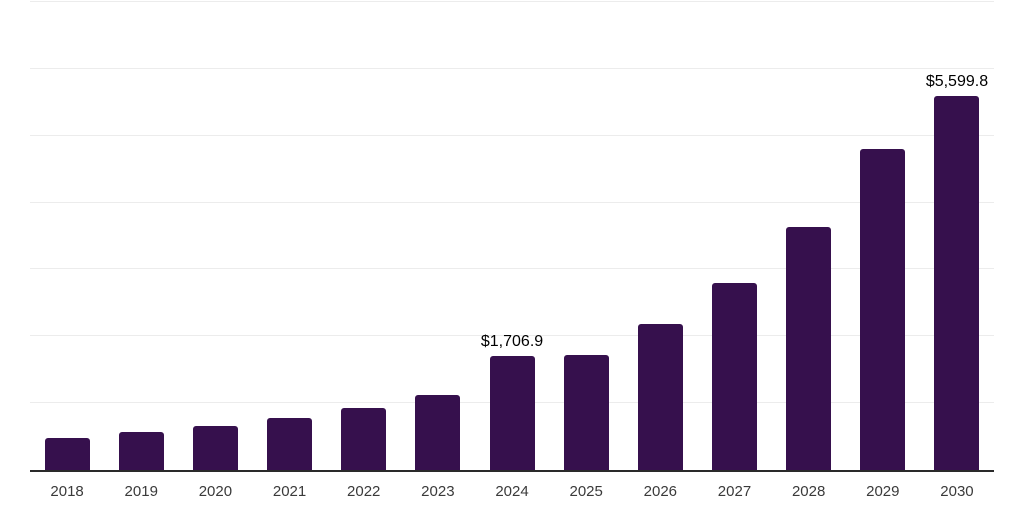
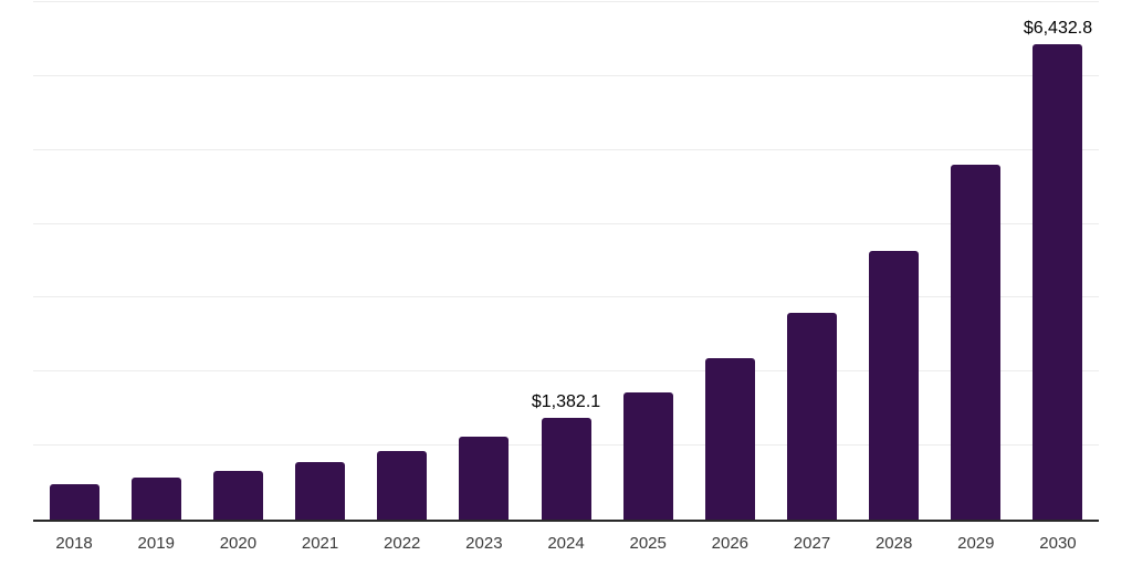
2024: $1,706.9 -> $1,382.1
2030: $5,599.8 -> $6,432.8
